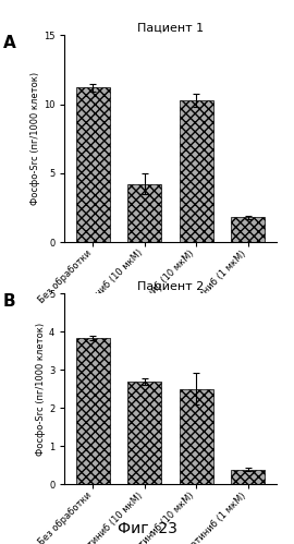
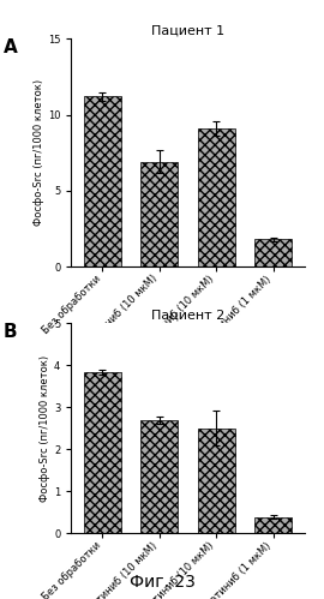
Пациент 1/Иматиниб (10 мкМ): 4.2 -> 6.9
Пациент 1/Нилотиниб (10 мкМ): 10.3 -> 9.1
